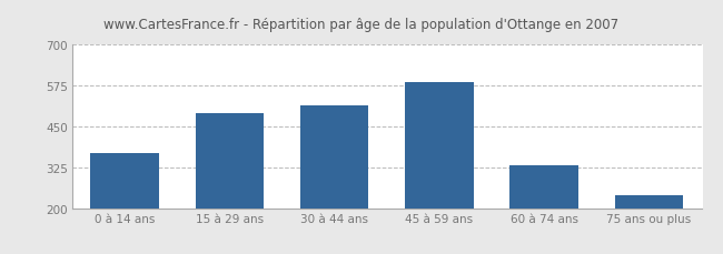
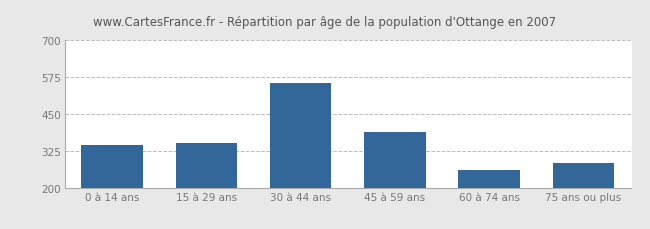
0 à 14 ans: 370 -> 345
15 à 29 ans: 490 -> 350
30 à 44 ans: 515 -> 555
45 à 59 ans: 585 -> 390
60 à 74 ans: 330 -> 260
75 ans ou plus: 240 -> 285
